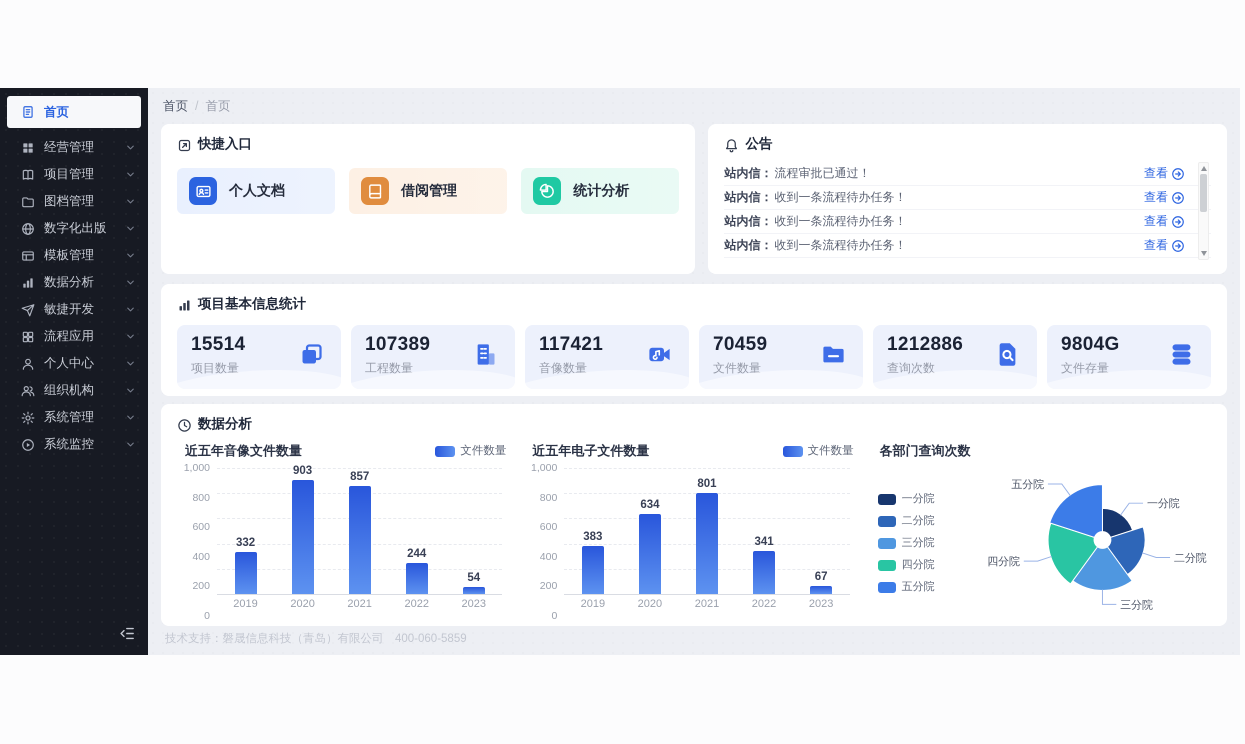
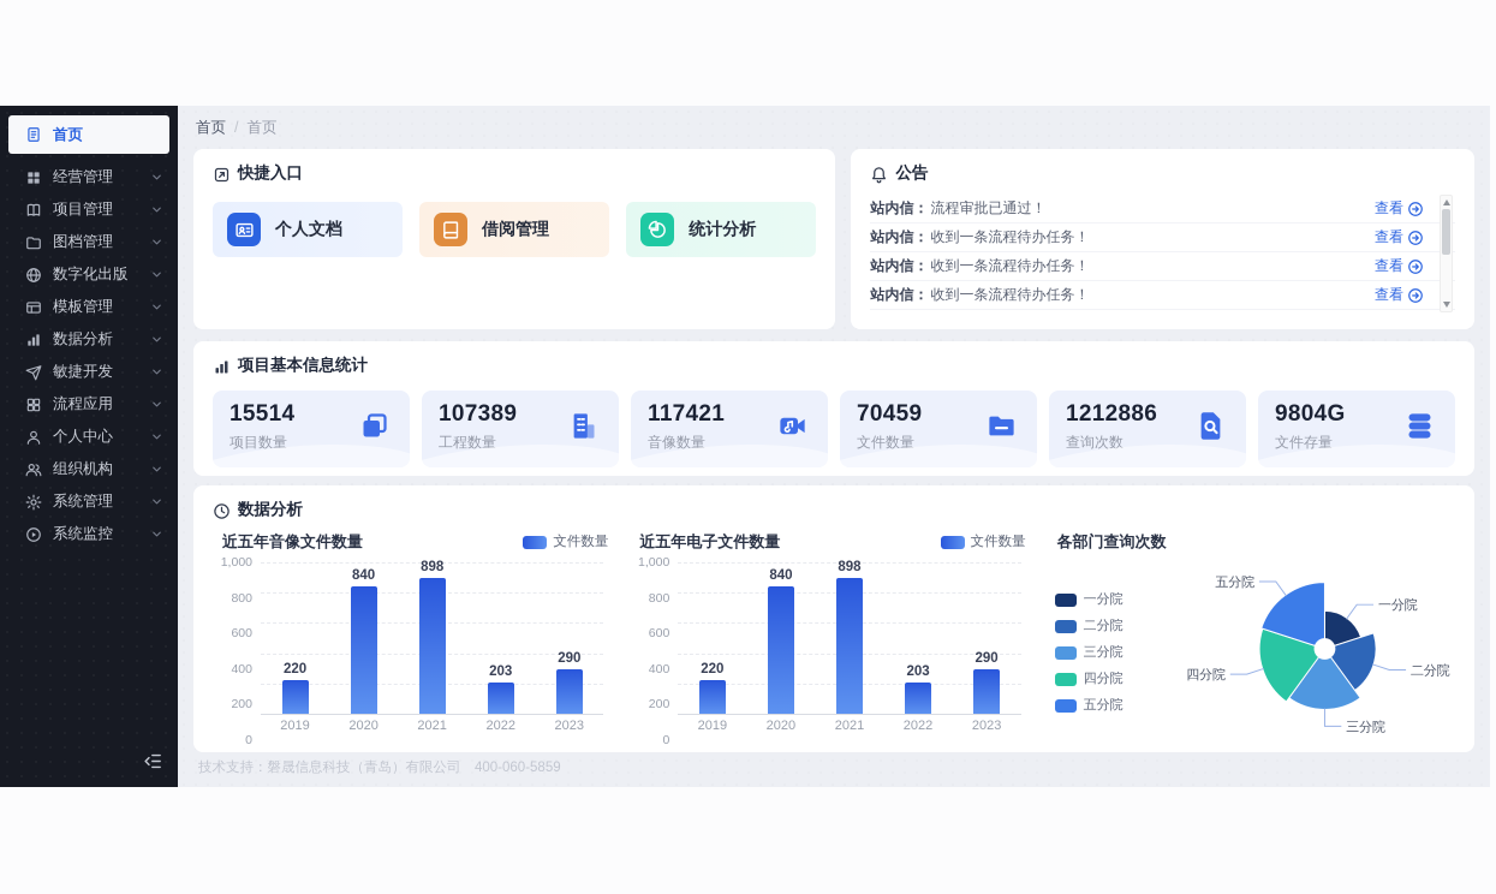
近五年音像文件数量/2019: 332 -> 220
近五年音像文件数量/2020: 903 -> 840
近五年音像文件数量/2021: 857 -> 898
近五年音像文件数量/2022: 244 -> 203
近五年音像文件数量/2023: 54 -> 290
近五年电子文件数量/2019: 383 -> 220
近五年电子文件数量/2020: 634 -> 840
近五年电子文件数量/2021: 801 -> 898
近五年电子文件数量/2022: 341 -> 203
近五年电子文件数量/2023: 67 -> 290
